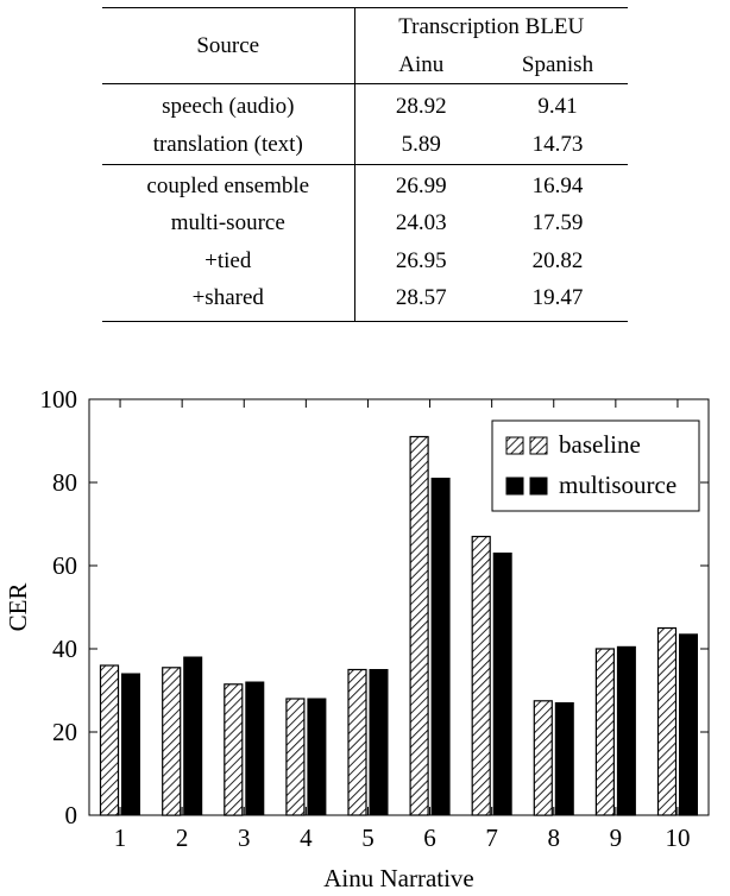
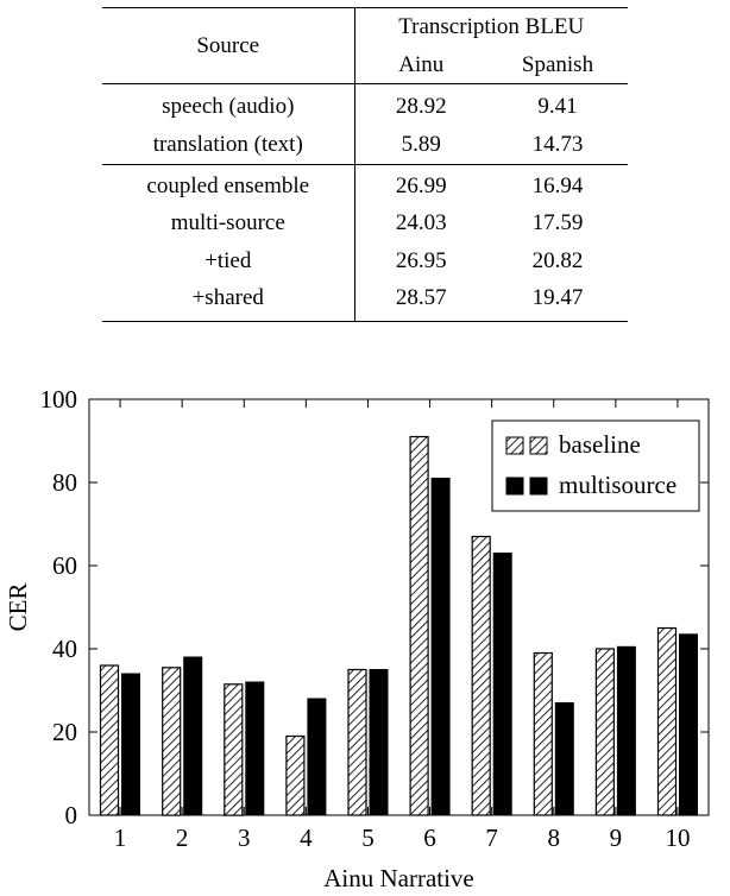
baseline/4: 28 -> 19
baseline/8: 28 -> 39
